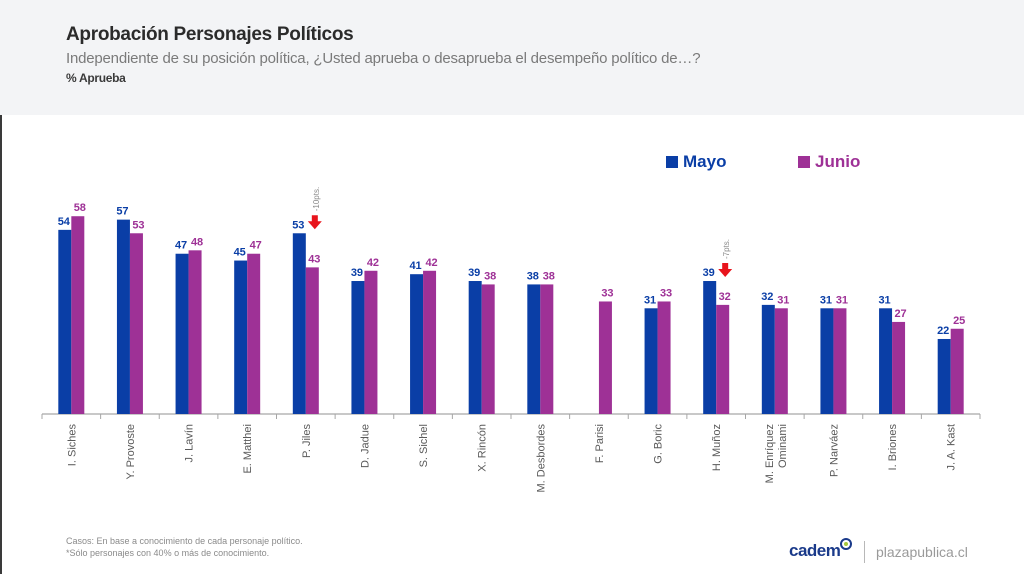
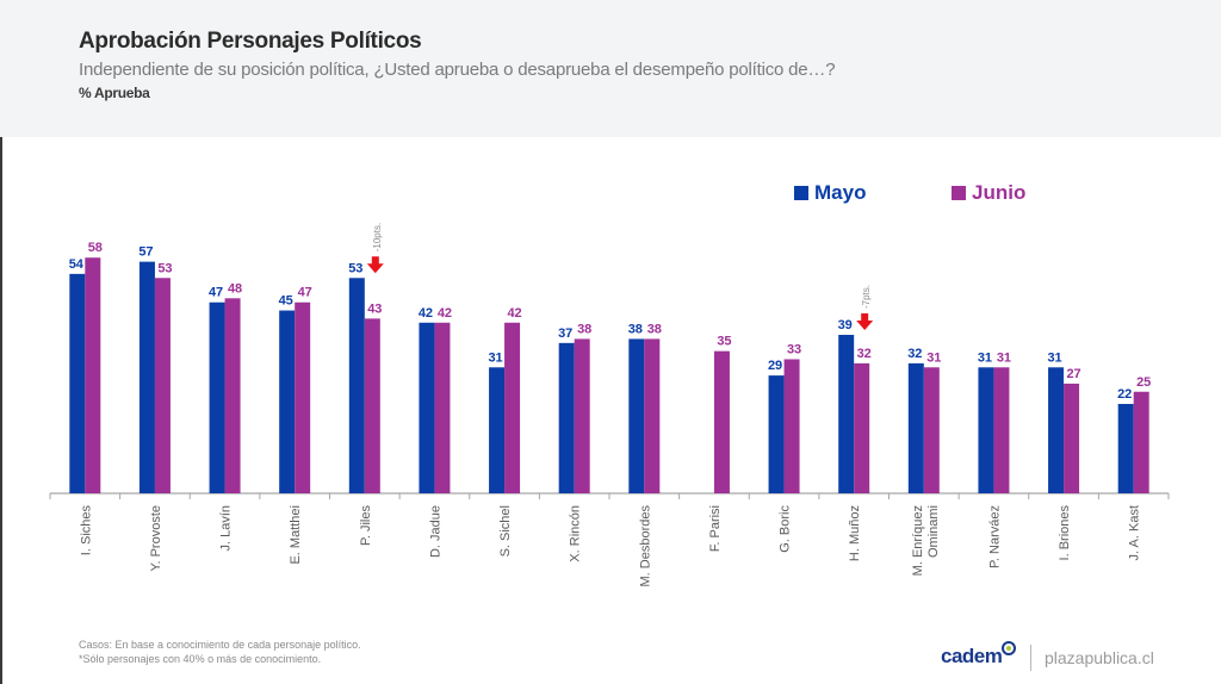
Mayo/D. Jadue: 39 -> 42
Mayo/S. Sichel: 41 -> 31
Mayo/X. Rincón: 39 -> 37
Junio/F. Parisi: 33 -> 35
Mayo/G. Boric: 31 -> 29
